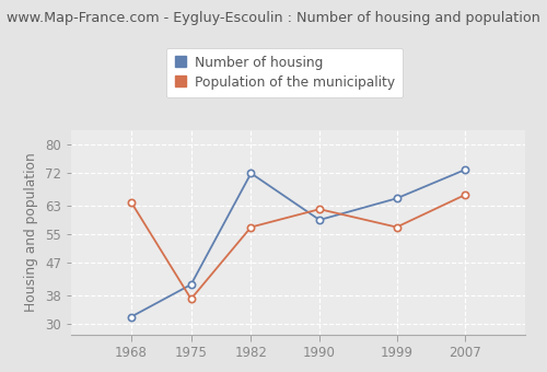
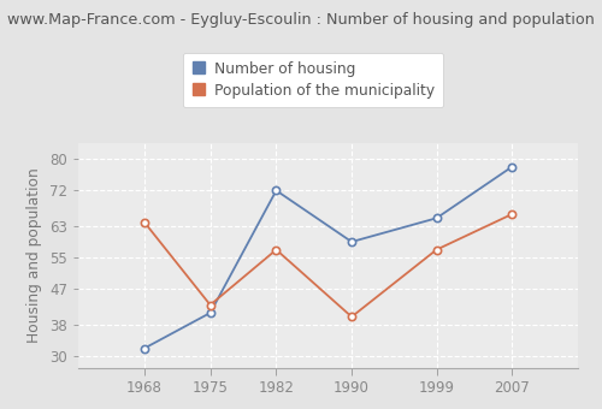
Population of the municipality/1975: 37 -> 43
Population of the municipality/1990: 62 -> 40
Number of housing/2007: 73 -> 78
